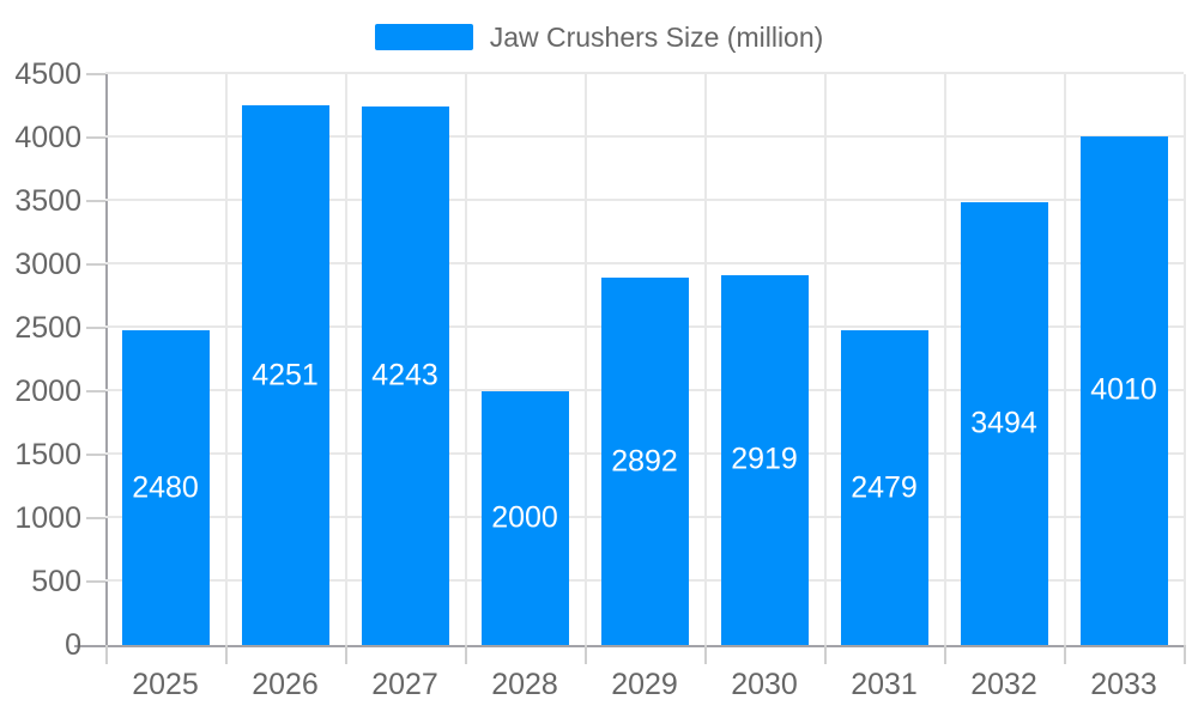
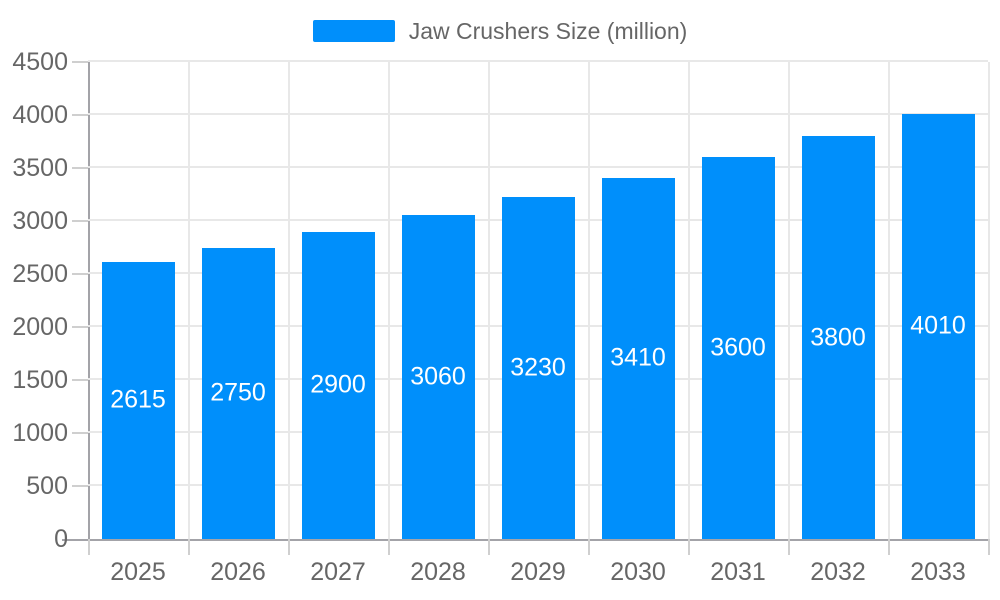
2025: 2480 -> 2615
2026: 4251 -> 2750
2027: 4243 -> 2900
2028: 2000 -> 3060
2029: 2892 -> 3230
2030: 2919 -> 3410
2031: 2479 -> 3600
2032: 3494 -> 3800
